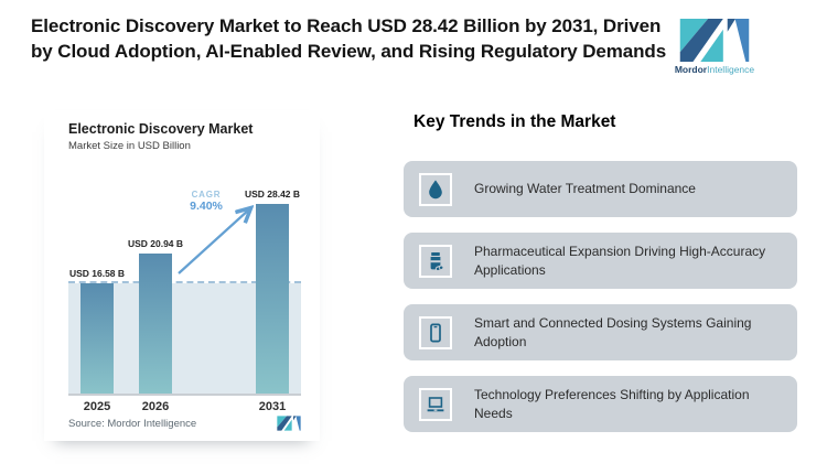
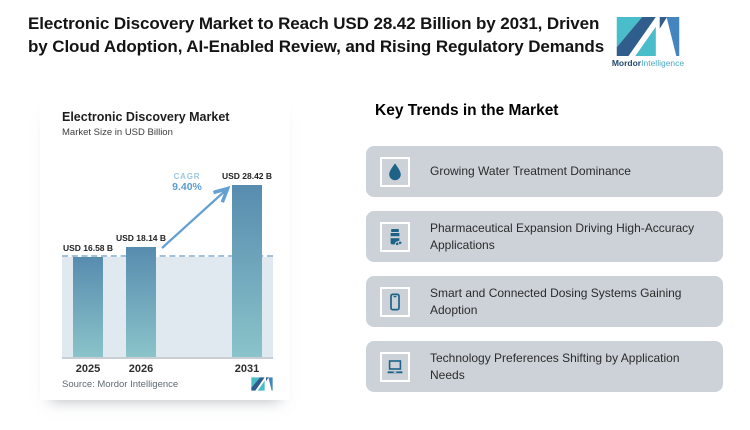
2026: 20.94 -> 18.14
